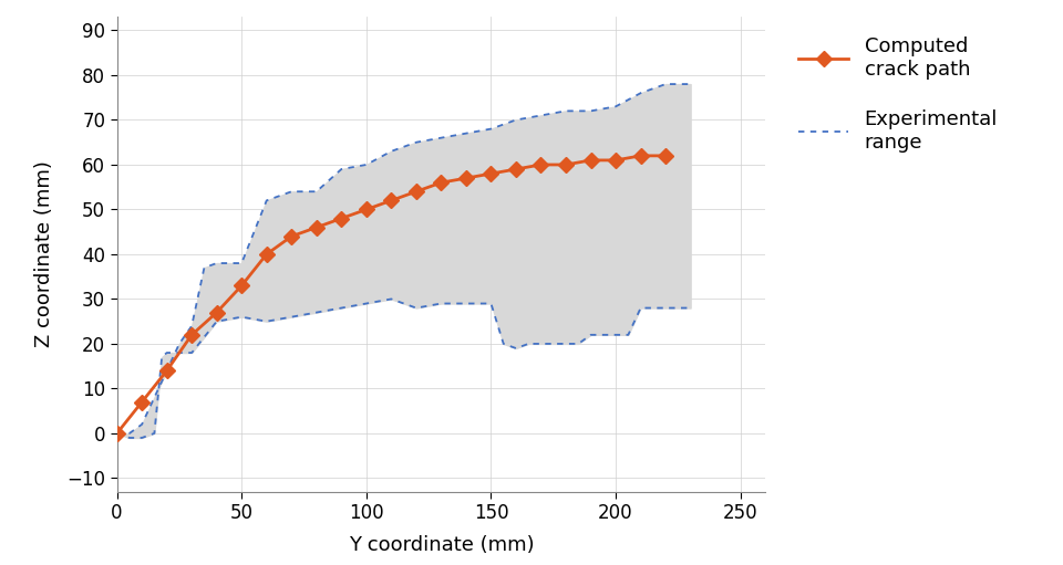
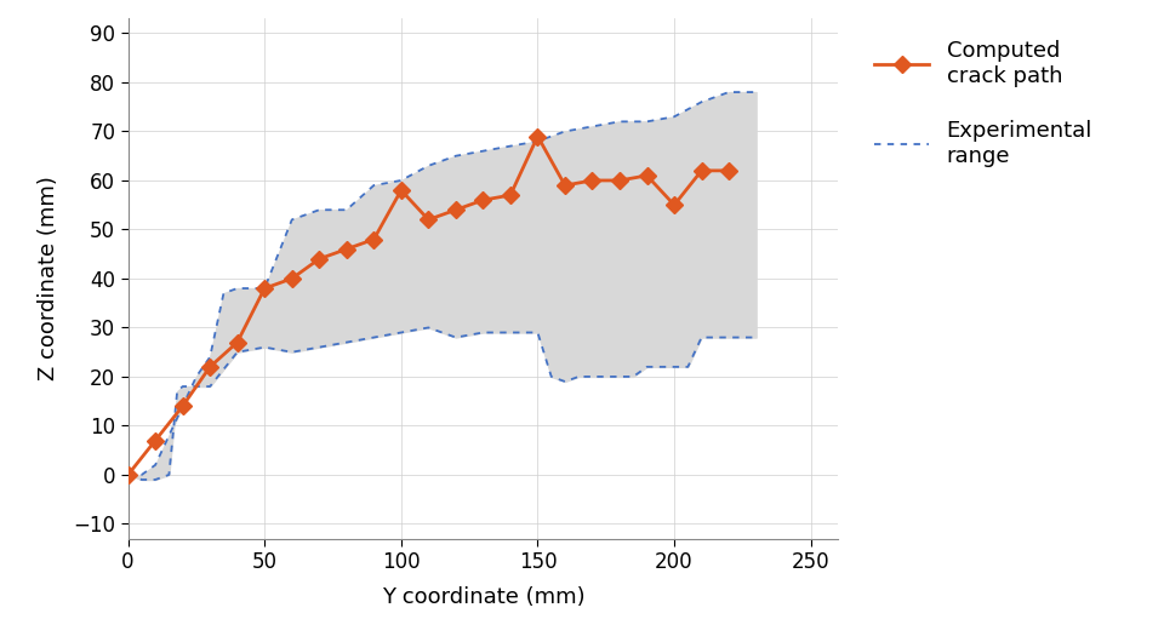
Computed crack path/50: 33 -> 38
Computed crack path/100: 50 -> 58
Computed crack path/150: 58 -> 69
Computed crack path/200: 61 -> 55
